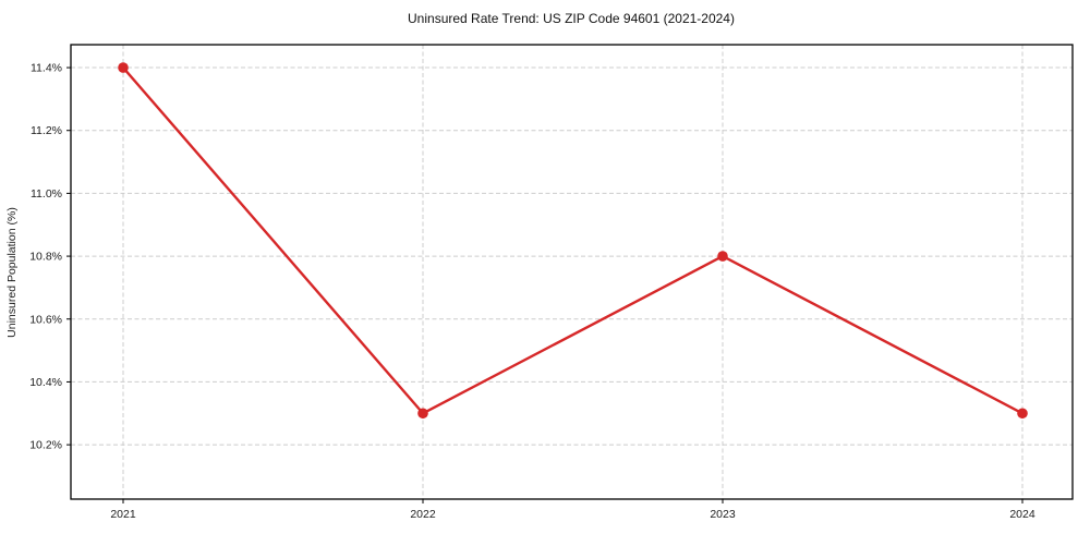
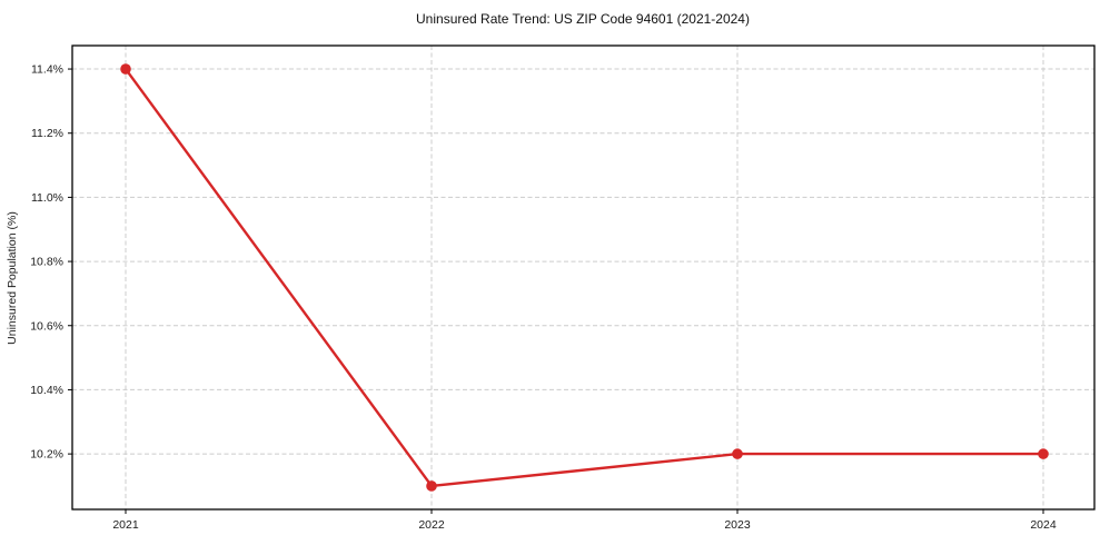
2022: 10.3% -> 10.1%
2023: 10.8% -> 10.2%
2024: 10.3% -> 10.2%
